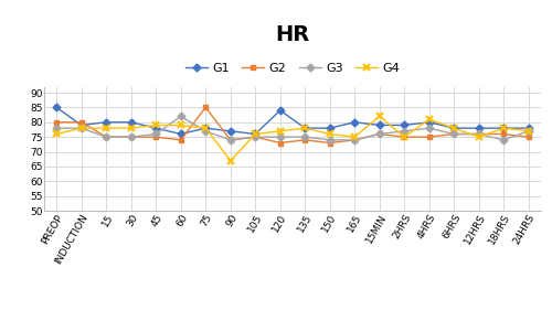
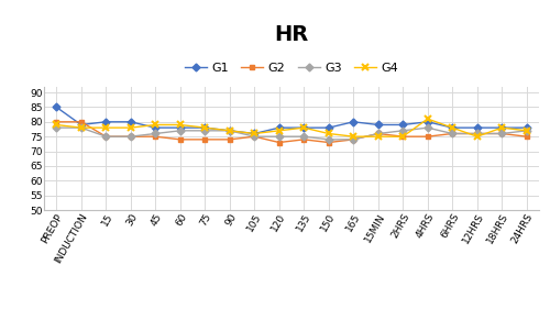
G4/PREOP: 76 -> 79
G1/60: 76 -> 78
G3/60: 82 -> 77
G2/75: 85 -> 74
G3/90: 74 -> 77
G4/90: 67 -> 77
G1/120: 84 -> 78
G4/15MIN: 82 -> 75
G3/18HRS: 74 -> 76
